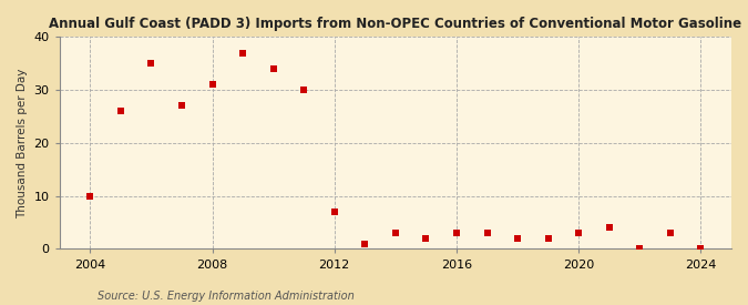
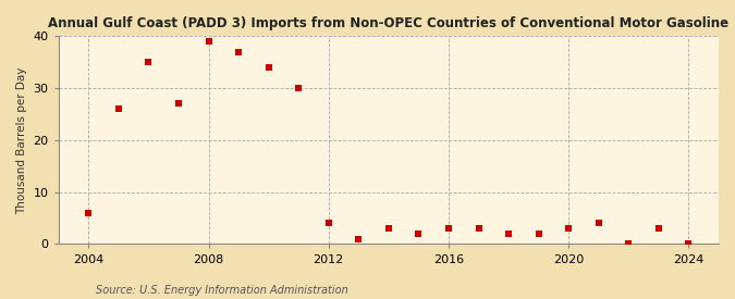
2004: 10 -> 6
2008: 31 -> 39
2012: 7 -> 4
